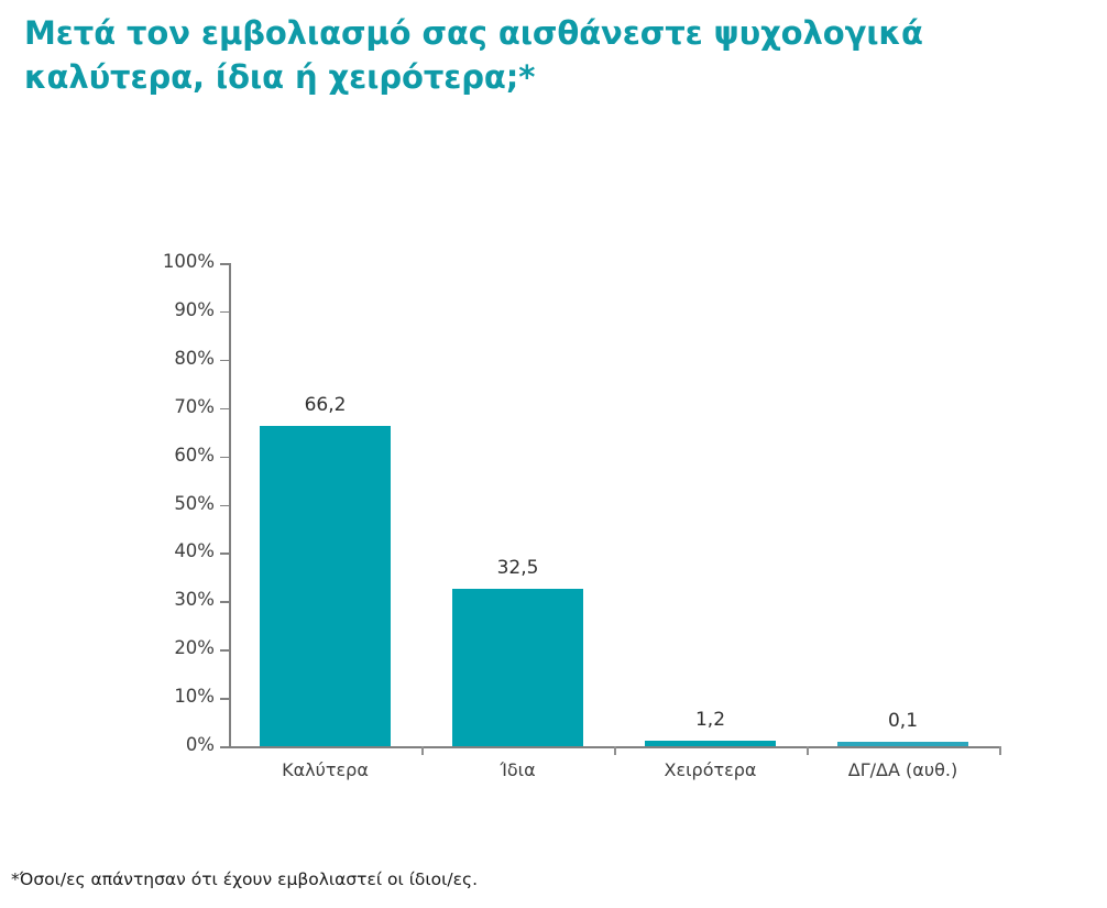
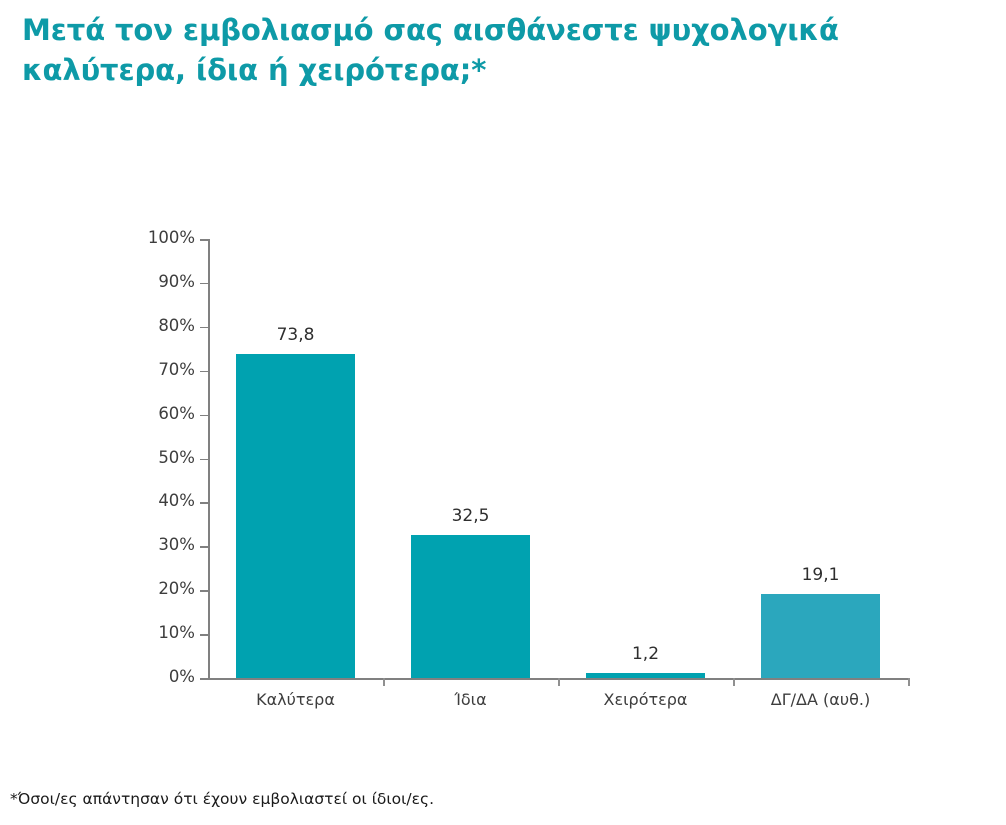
Καλύτερα: 66,2 -> 73,8
ΔΓ/ΔΑ (αυθ.): 0,1 -> 19,1
